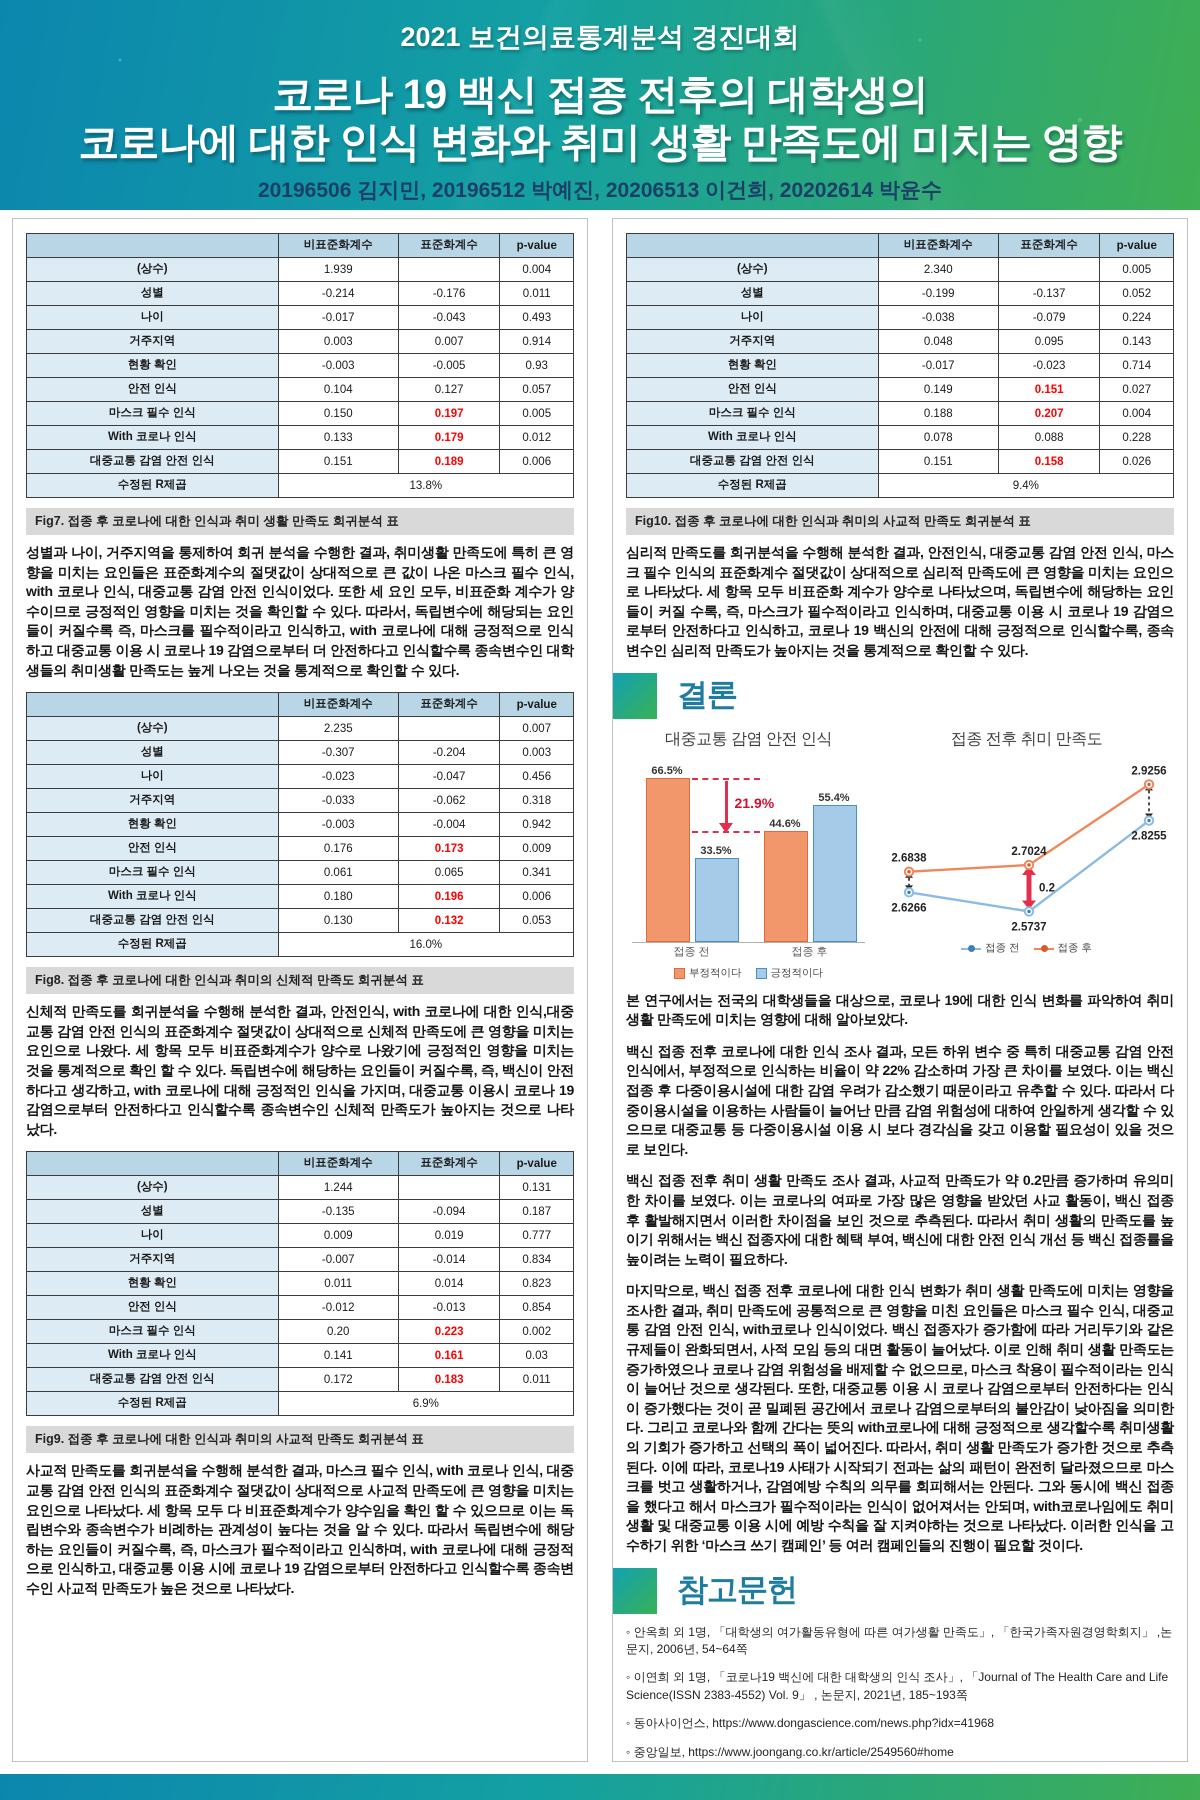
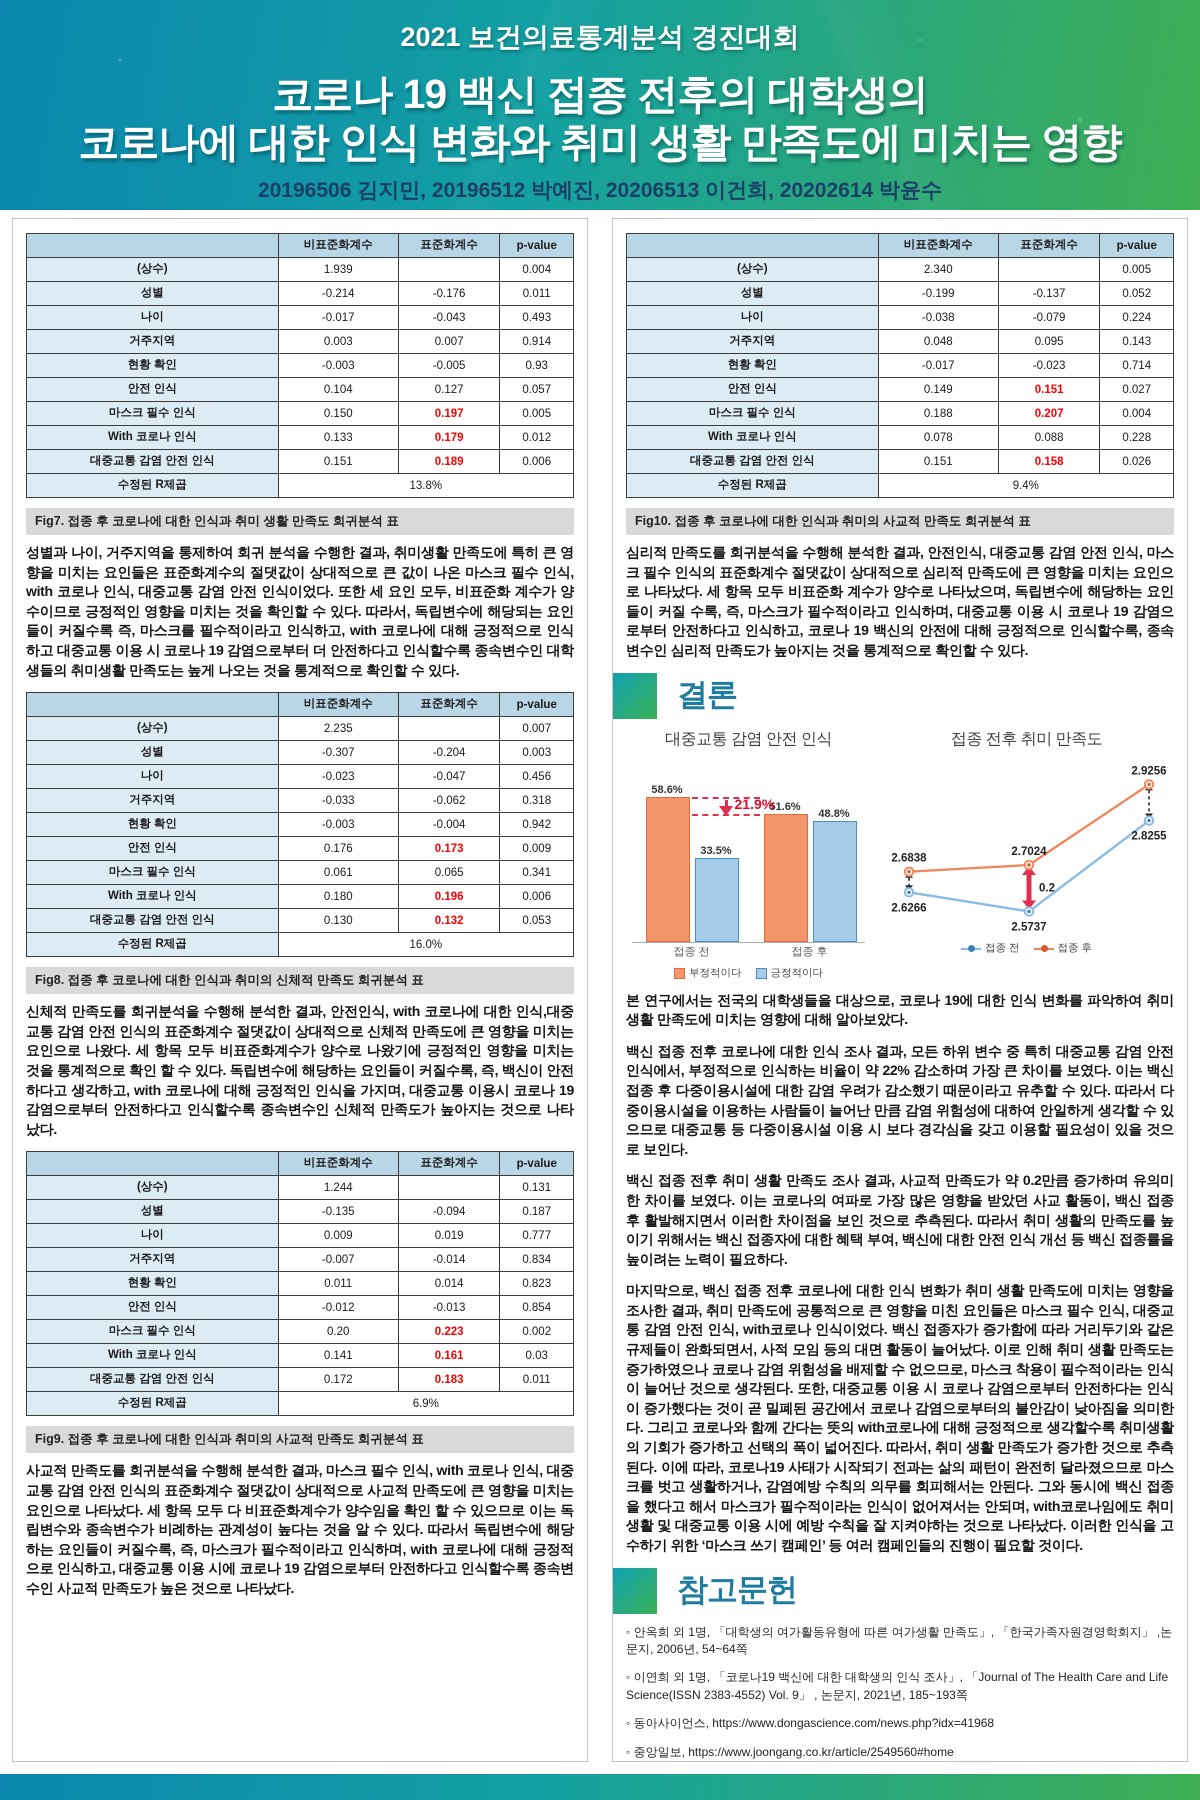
대중교통 감염 안전 인식/부정적이다/접종 전: 66.5% -> 58.6%
대중교통 감염 안전 인식/부정적이다/접종 후: 44.6% -> 51.6%
대중교통 감염 안전 인식/긍정적이다/접종 후: 55.4% -> 48.8%
